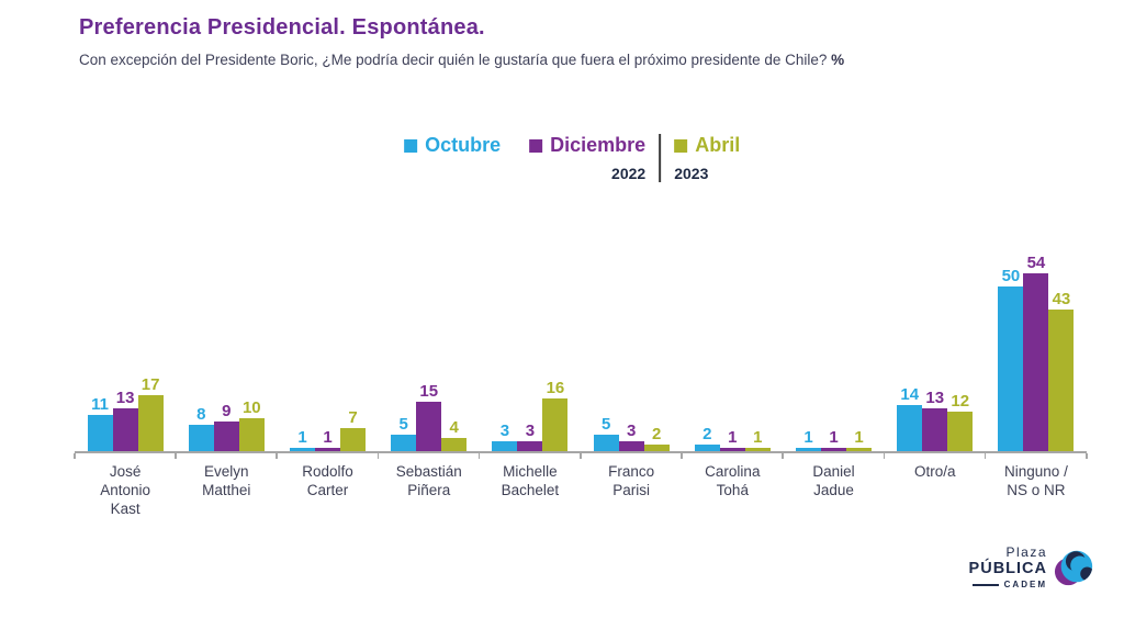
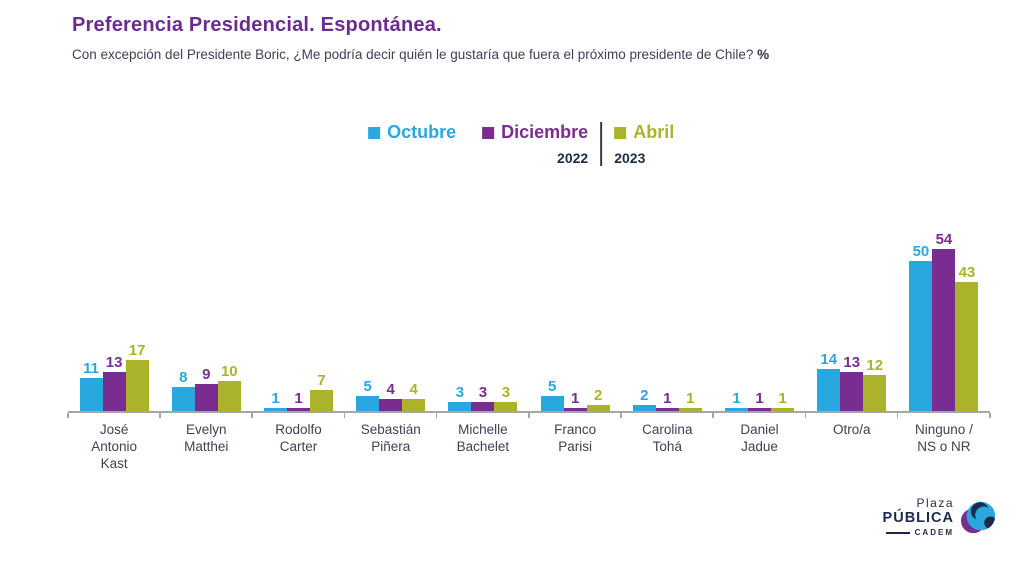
Diciembre 2022/Sebastián Piñera: 15 -> 4
Abril 2023/Michelle Bachelet: 16 -> 3
Diciembre 2022/Franco Parisi: 3 -> 1
